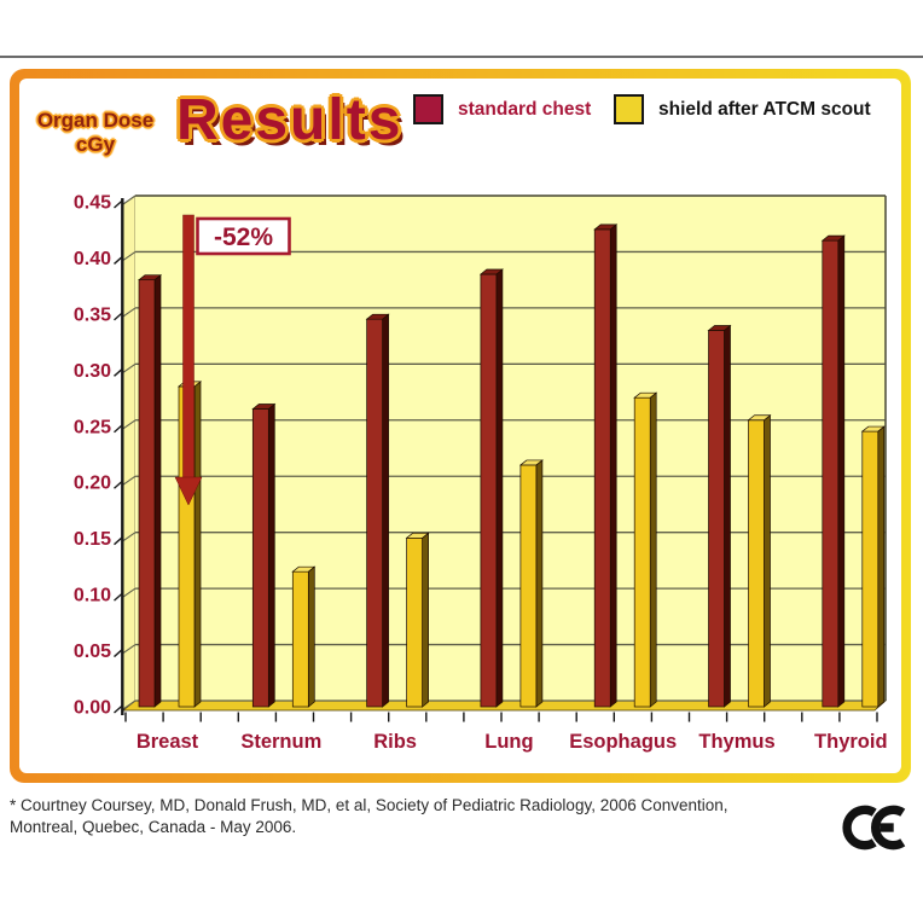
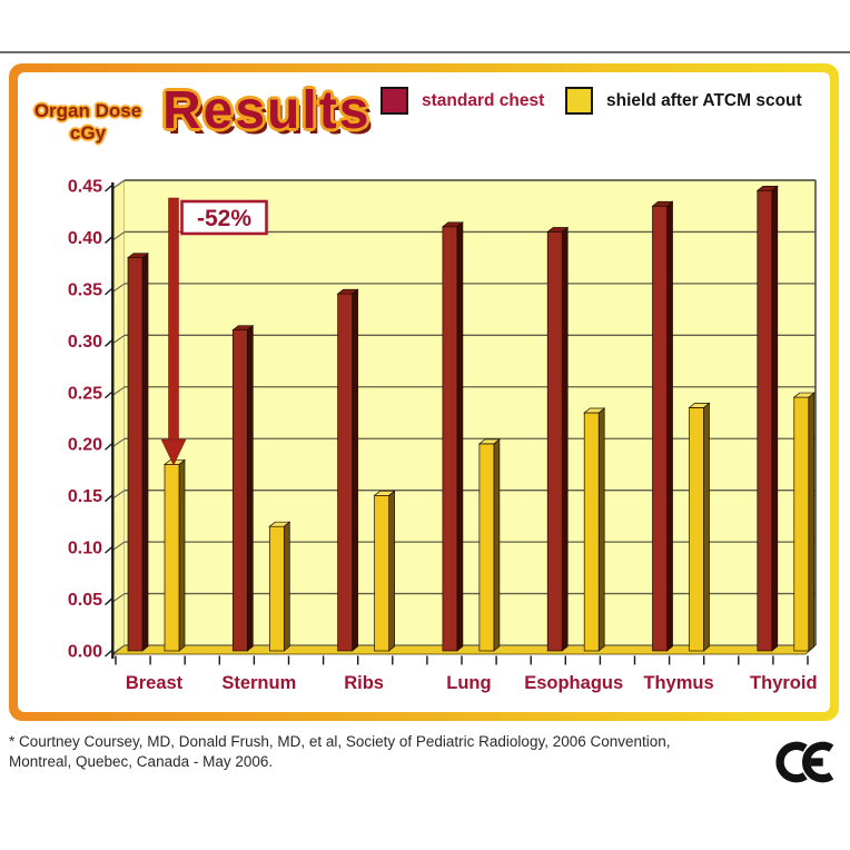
shield after ATCM scout/Breast: 0.28 -> 0.17
standard chest/Sternum: 0.26 -> 0.30
standard chest/Lung: 0.38 -> 0.41
shield after ATCM scout/Lung: 0.21 -> 0.20
standard chest/Esophagus: 0.42 -> 0.40
shield after ATCM scout/Esophagus: 0.27 -> 0.23
standard chest/Thymus: 0.33 -> 0.42
shield after ATCM scout/Thymus: 0.25 -> 0.23
standard chest/Thyroid: 0.41 -> 0.44
